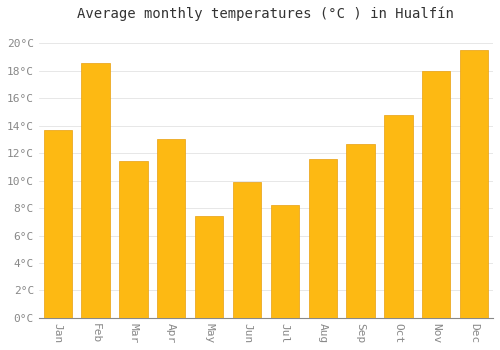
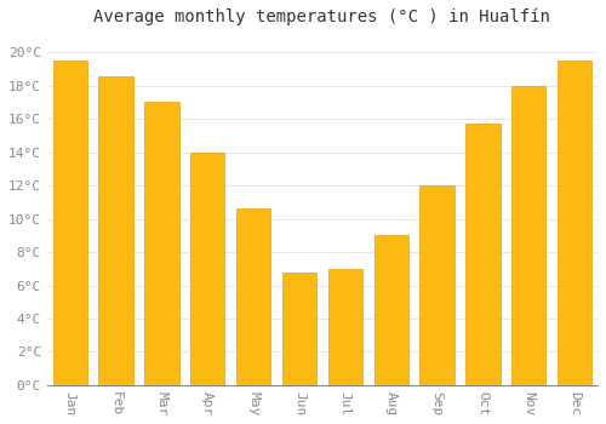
Jan: 13.7°C -> 19.5°C
Mar: 11.4°C -> 17.0°C
Apr: 13.0°C -> 14.0°C
May: 7.4°C -> 10.6°C
Jun: 9.9°C -> 6.8°C
Jul: 8.2°C -> 7.0°C
Aug: 11.6°C -> 9.0°C
Sep: 12.7°C -> 12.0°C
Oct: 14.8°C -> 15.7°C
